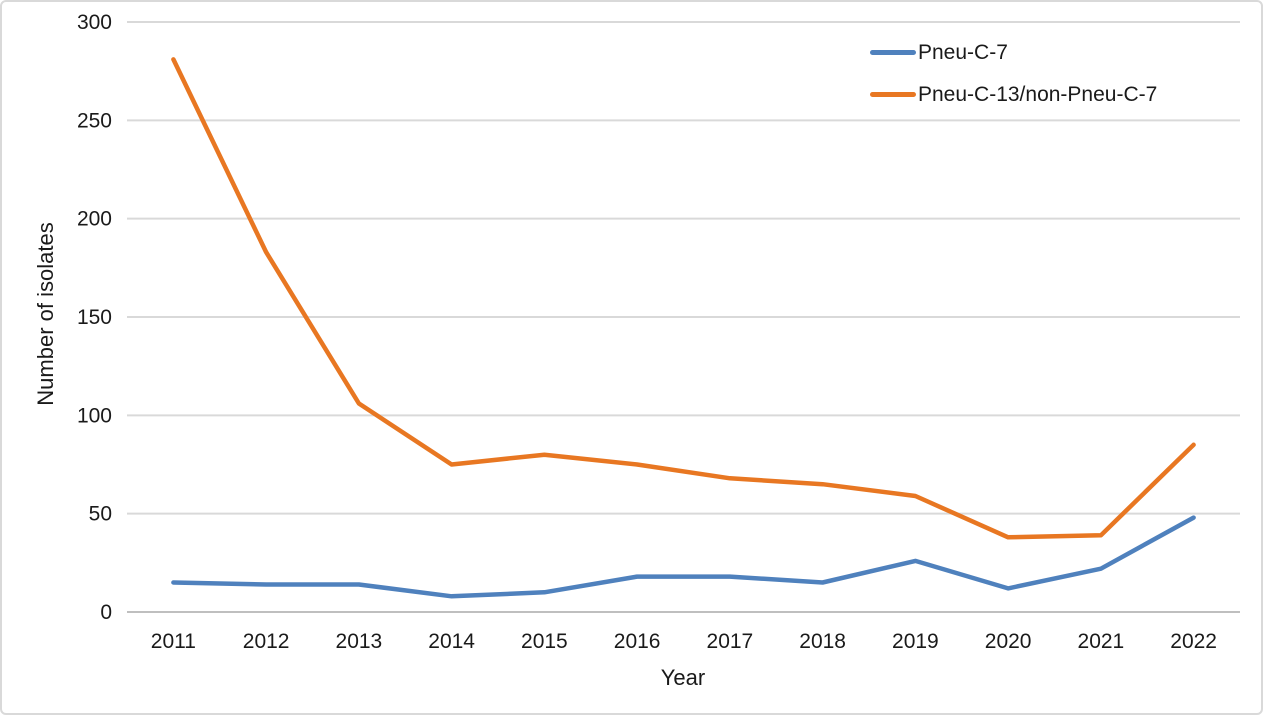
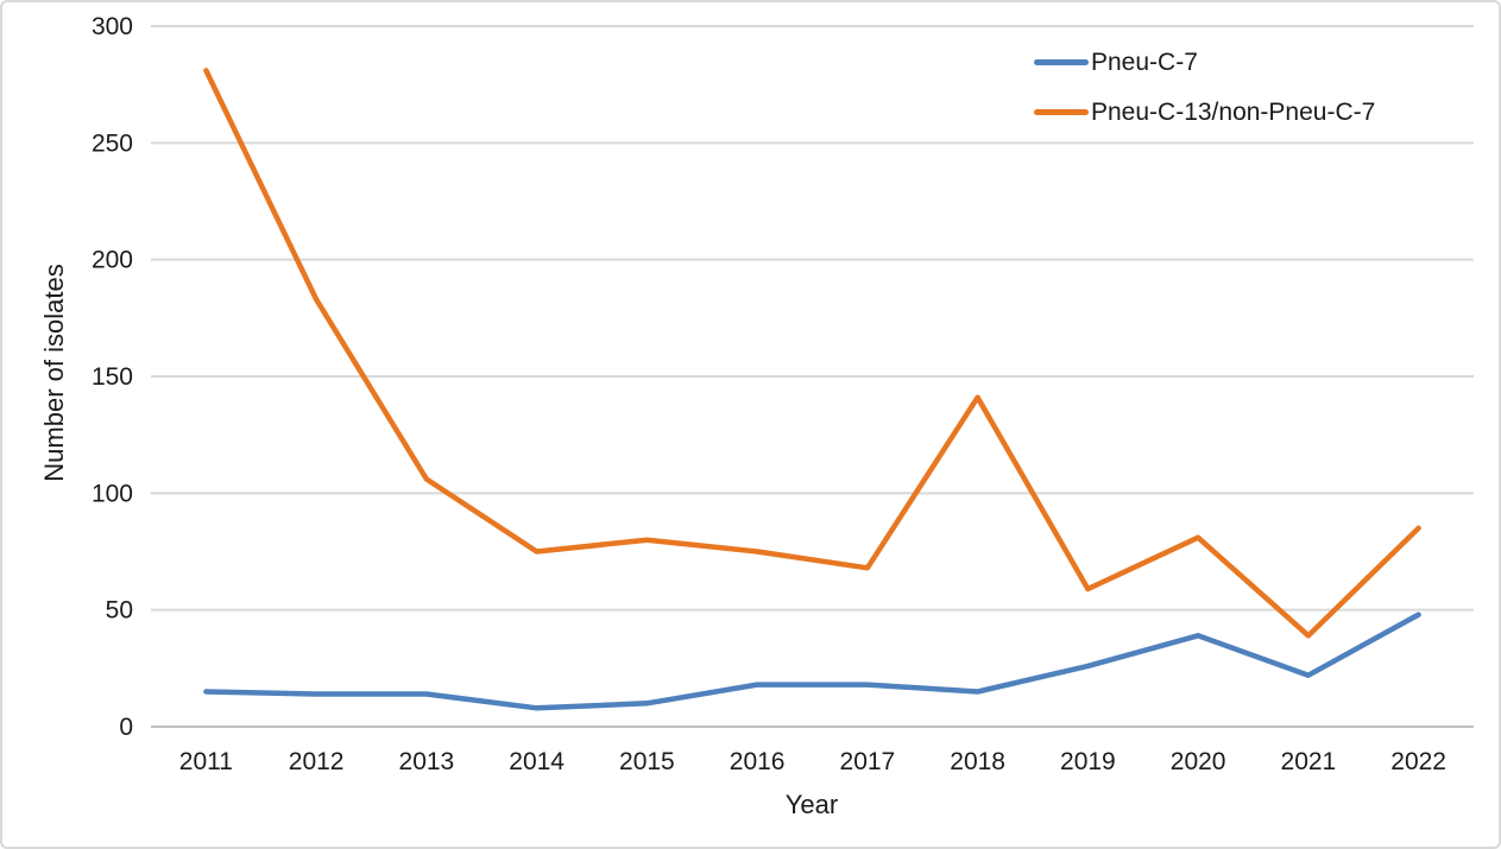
Pneu-C-13/non-Pneu-C-7/2018: 65 -> 141
Pneu-C-7/2020: 12 -> 39
Pneu-C-13/non-Pneu-C-7/2020: 38 -> 81
